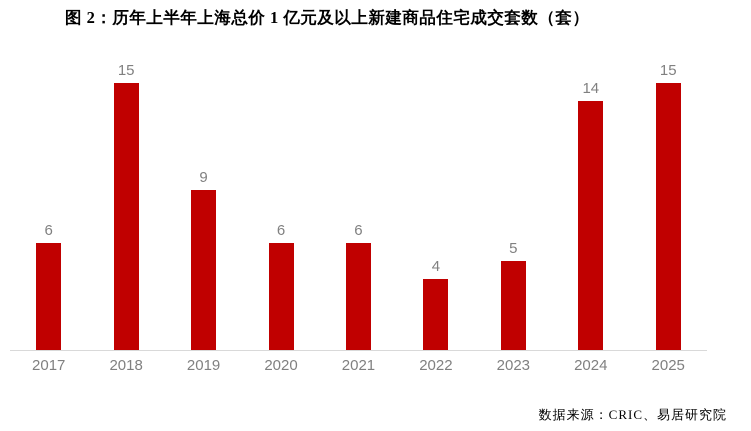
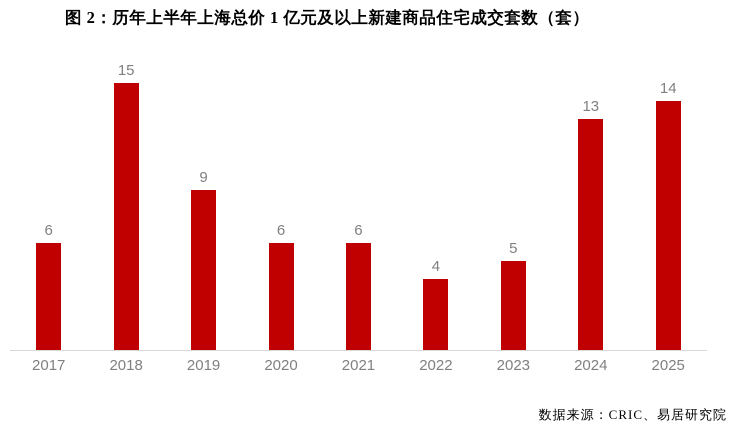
2024: 14 -> 13
2025: 15 -> 14
